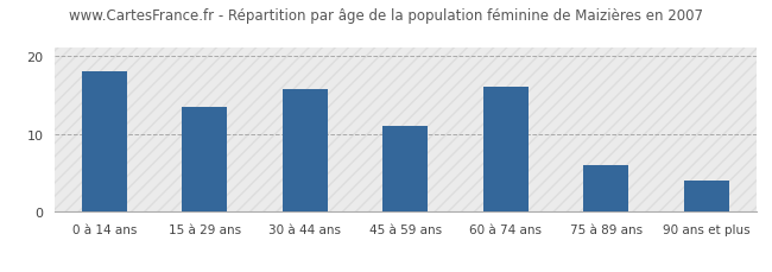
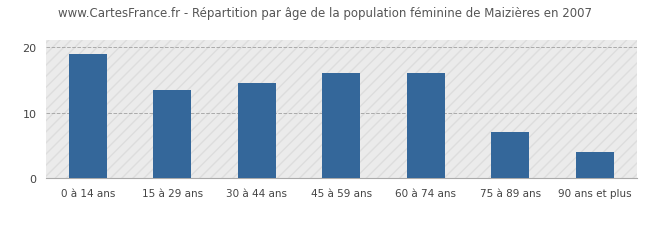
0 à 14 ans: 18.0 -> 19.0
30 à 44 ans: 15.8 -> 14.5
45 à 59 ans: 11.0 -> 16.0
75 à 89 ans: 6.0 -> 7.0
